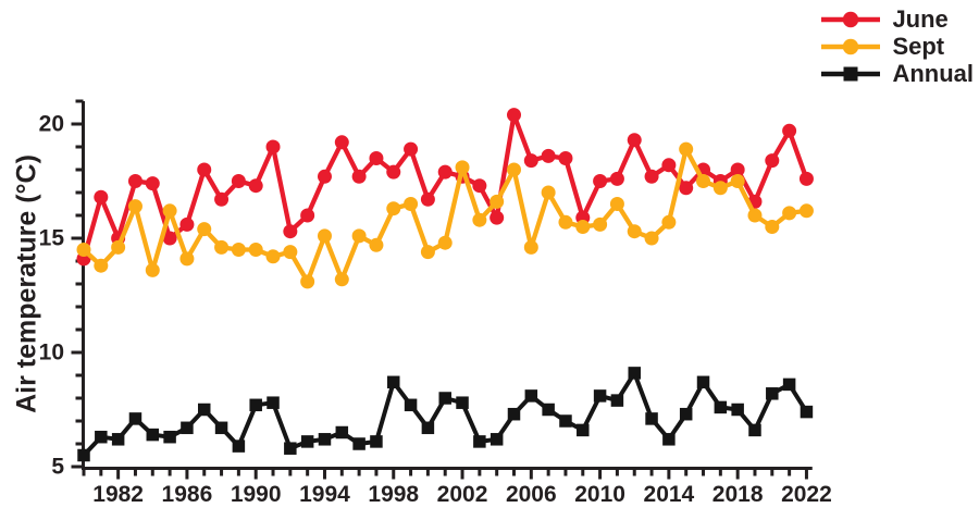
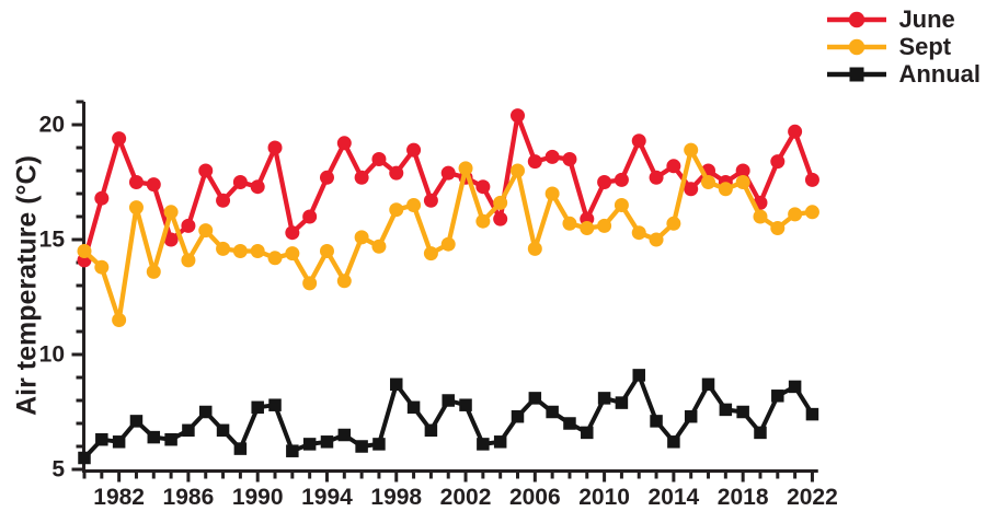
June/1982: 15.0 -> 19.4
Sept/1982: 14.6 -> 11.5
Sept/1994: 15.1 -> 14.5
